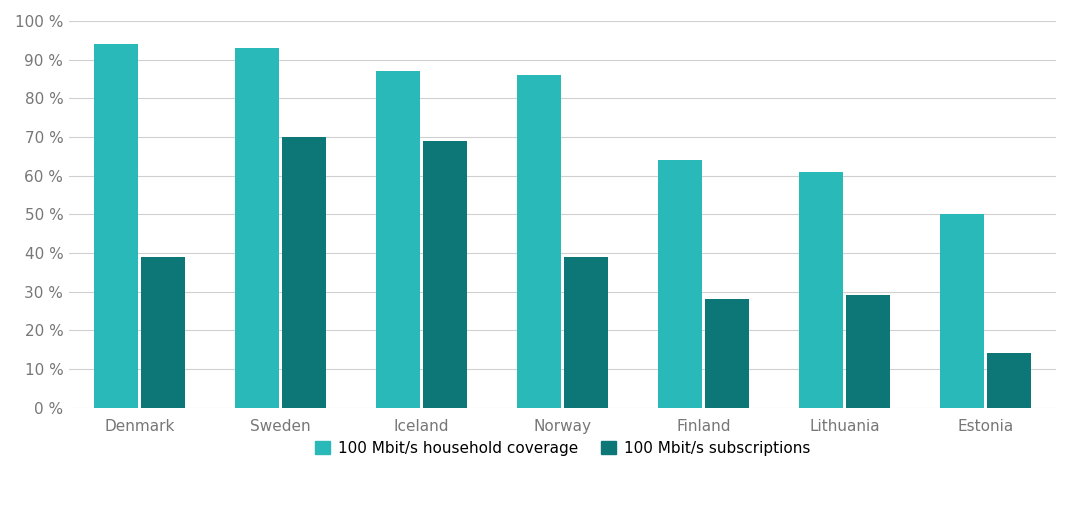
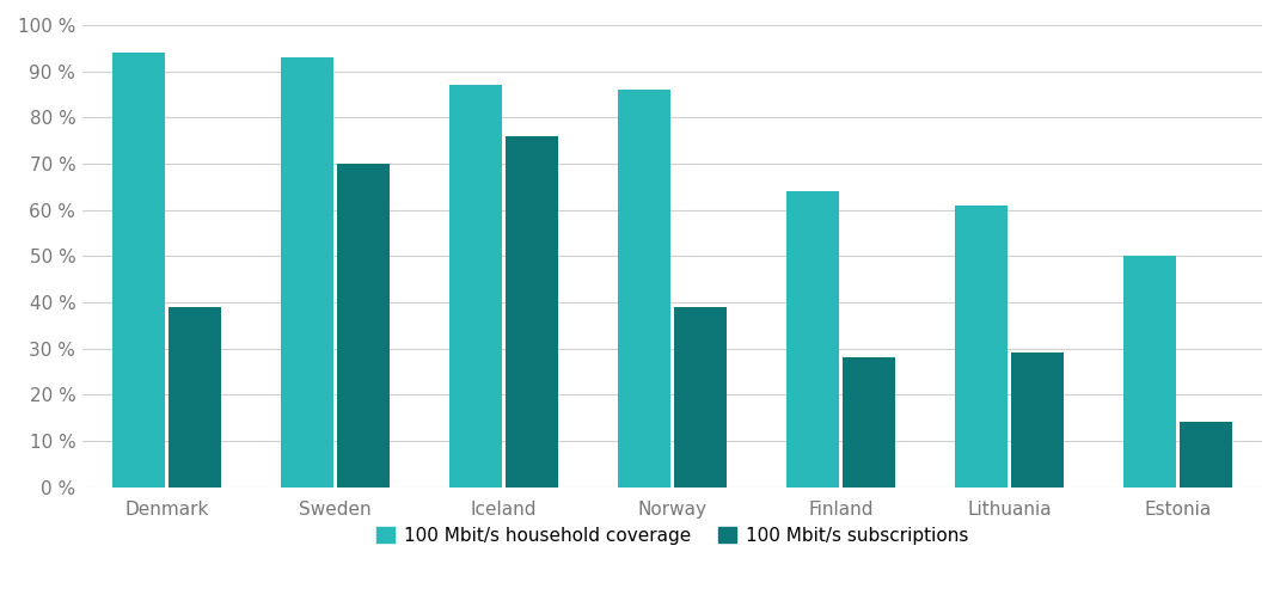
100 Mbit/s subscriptions/Iceland: 69 % -> 76 %
